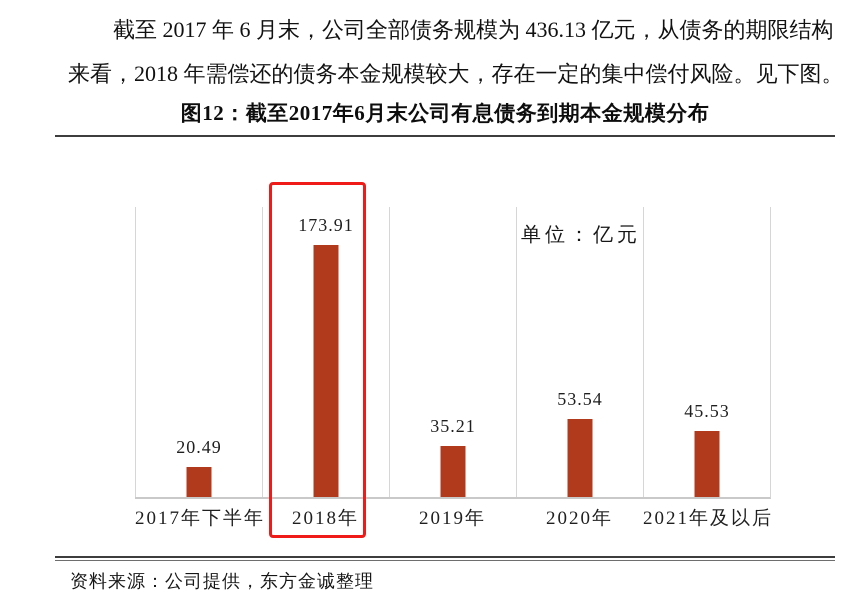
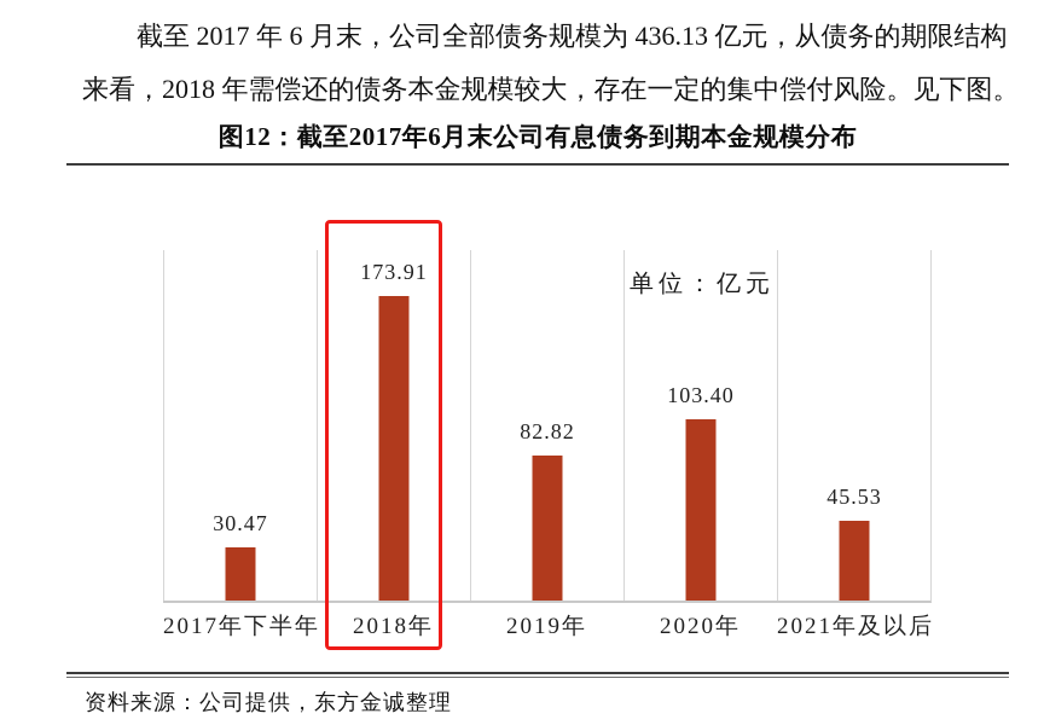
2017年下半年: 20.49 -> 30.47
2019年: 35.21 -> 82.82
2020年: 53.54 -> 103.40
